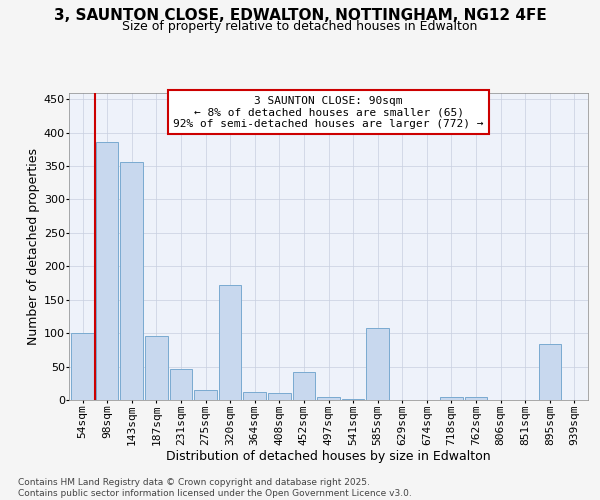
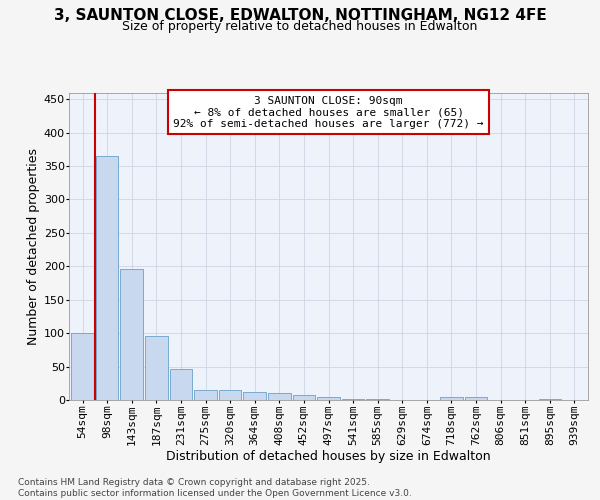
98sqm: 386 -> 365
143sqm: 356 -> 196
320sqm: 172 -> 15
452sqm: 42 -> 7
585sqm: 108 -> 1
895sqm: 84 -> 1
